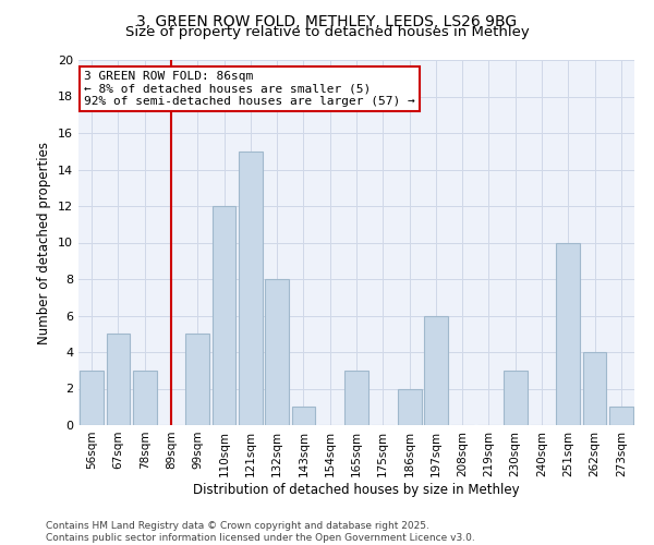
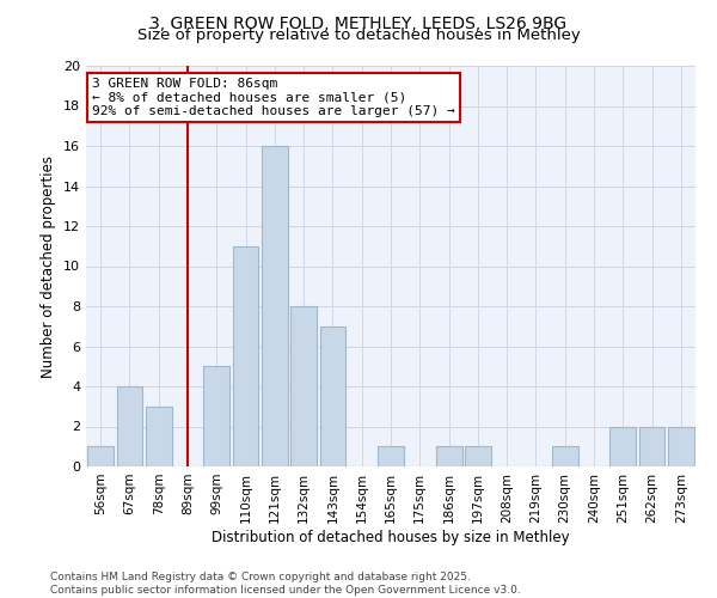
56sqm: 3 -> 1
67sqm: 5 -> 4
110sqm: 12 -> 11
121sqm: 15 -> 16
143sqm: 1 -> 7
165sqm: 3 -> 1
186sqm: 2 -> 1
197sqm: 6 -> 1
230sqm: 3 -> 1
251sqm: 10 -> 2
262sqm: 4 -> 2
273sqm: 1 -> 2
